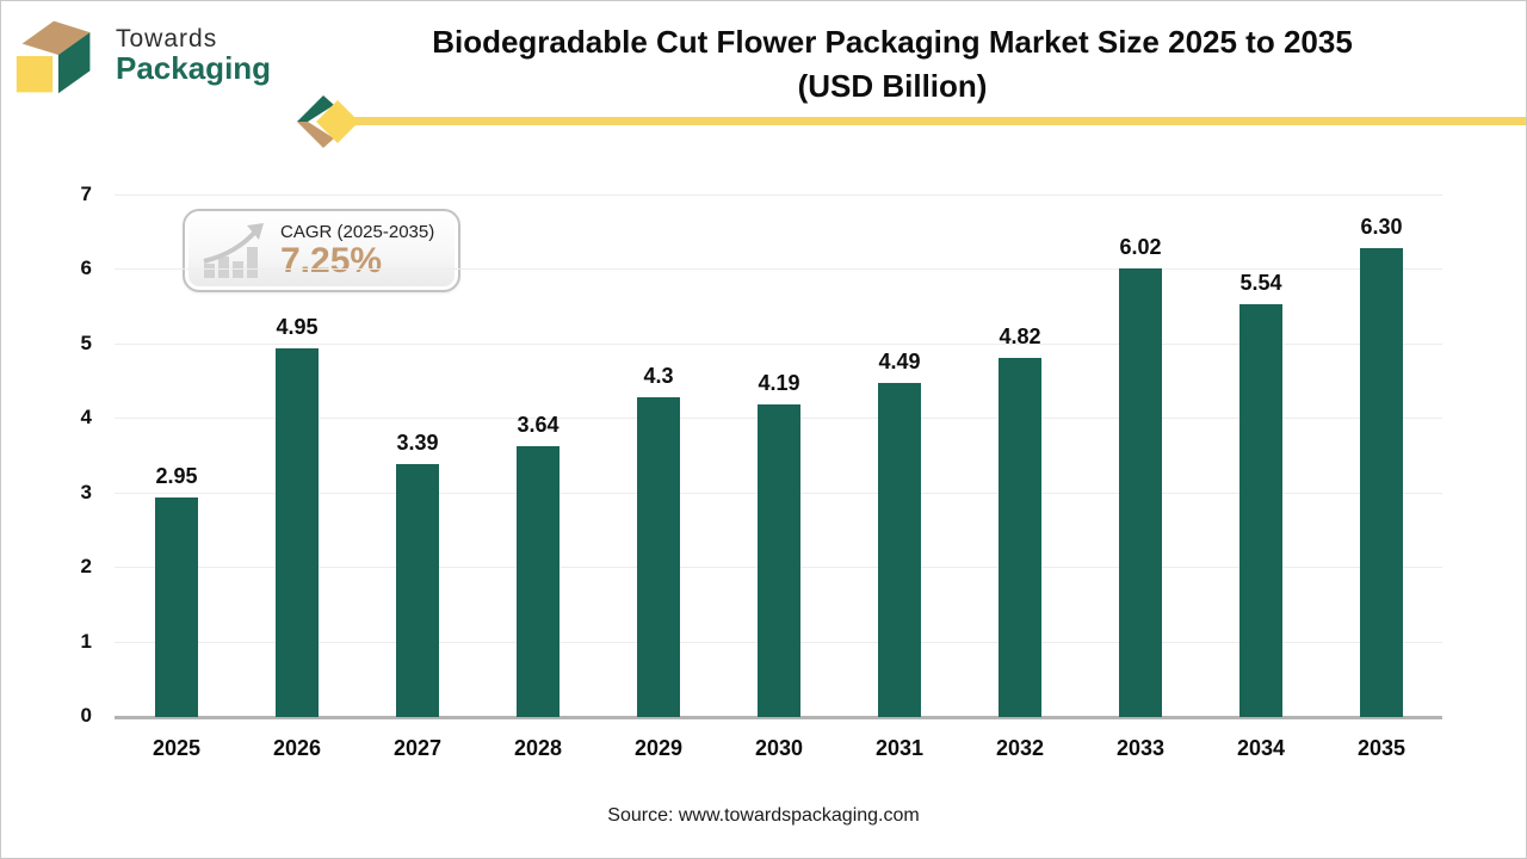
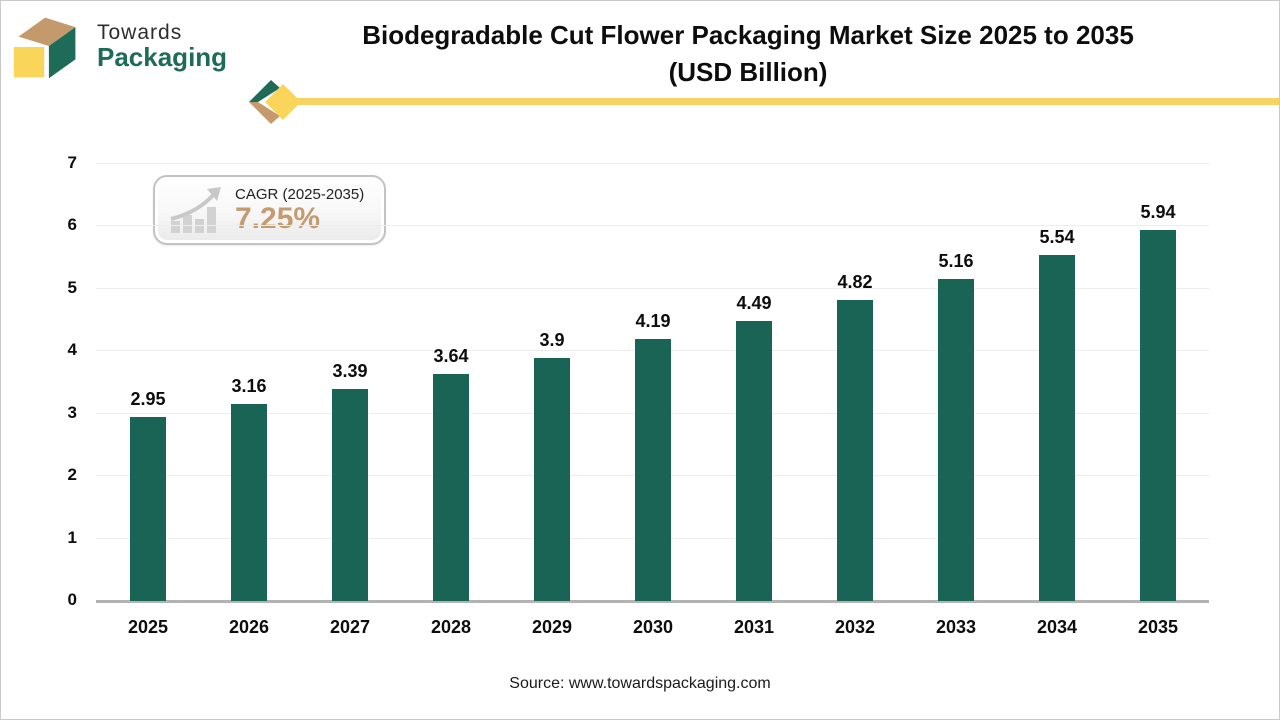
2026: 4.95 -> 3.16
2029: 4.3 -> 3.9
2033: 6.02 -> 5.16
2035: 6.30 -> 5.94
